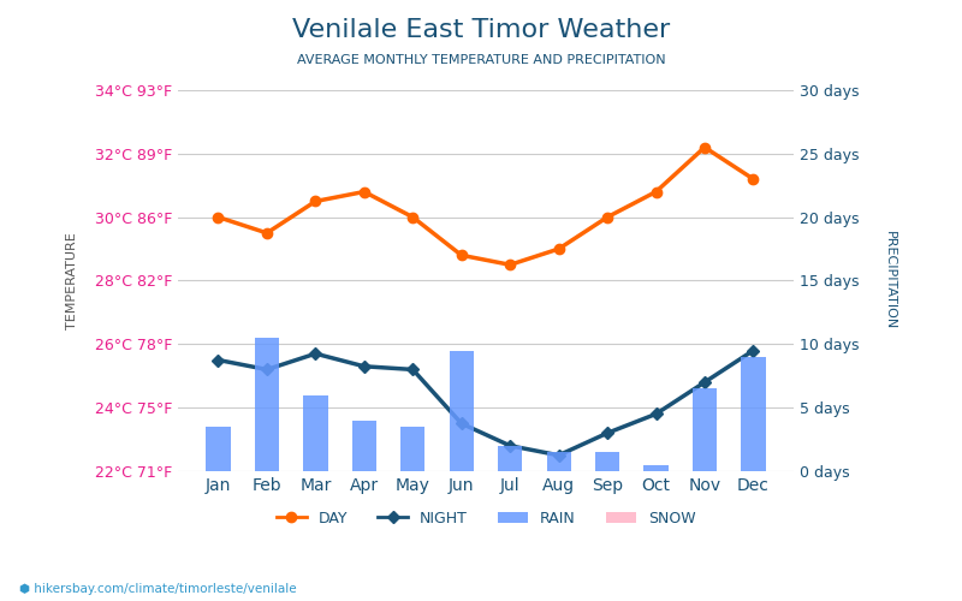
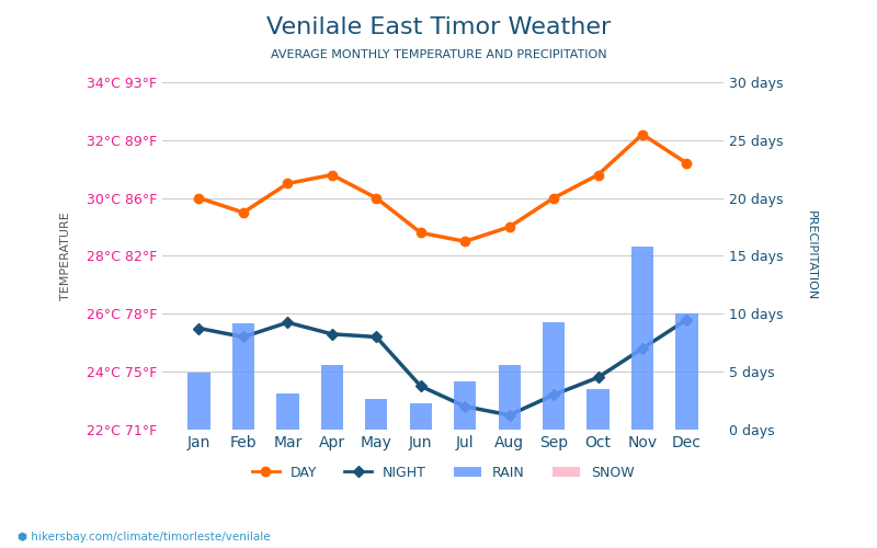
RAIN/Jan: 3.5 days -> 4.9 days
RAIN/Feb: 10.5 days -> 9.2 days
RAIN/Mar: 6.0 days -> 3.1 days
RAIN/Apr: 4.0 days -> 5.6 days
RAIN/May: 3.5 days -> 2.6 days
RAIN/Jun: 9.5 days -> 2.3 days
RAIN/Jul: 2.0 days -> 4.2 days
RAIN/Aug: 1.5 days -> 5.6 days
RAIN/Sep: 1.5 days -> 9.3 days
RAIN/Oct: 0.5 days -> 3.5 days
RAIN/Nov: 6.5 days -> 15.8 days
RAIN/Dec: 9.0 days -> 10.0 days
